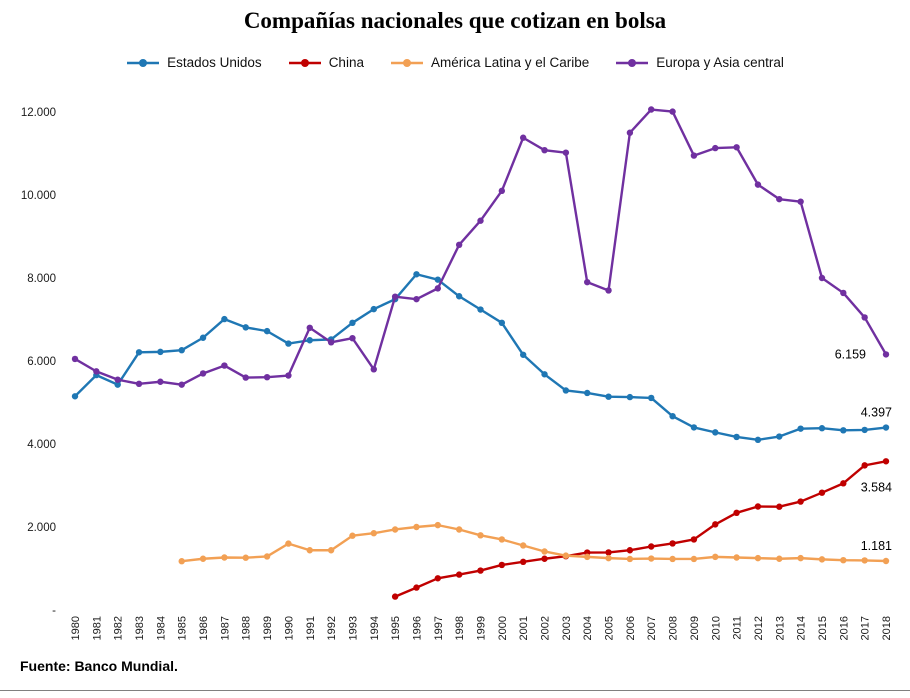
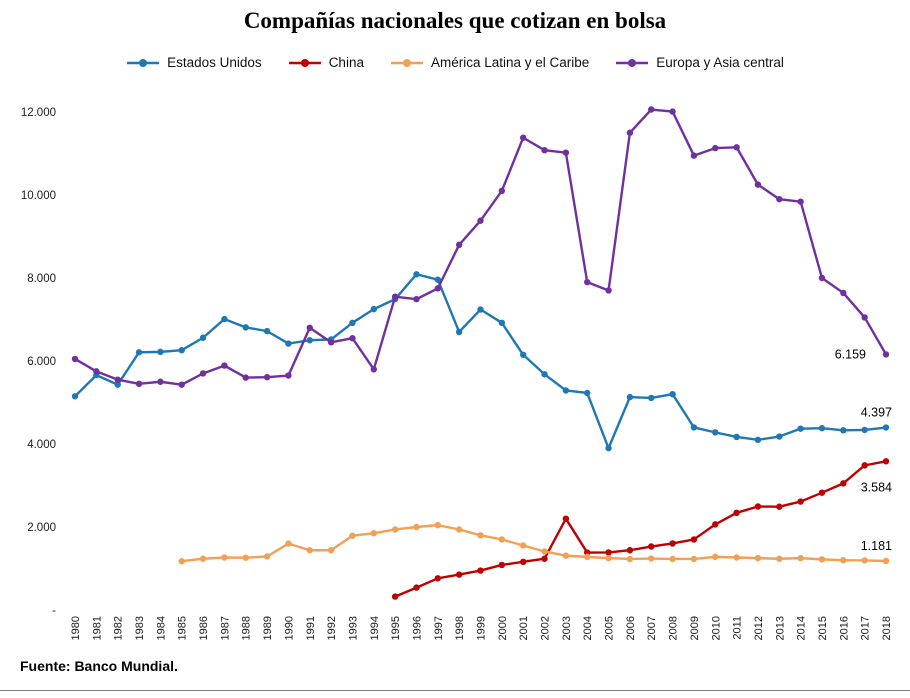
Estados Unidos/1998: 7600 -> 6700
China/2003: 1300 -> 2200
Estados Unidos/2005: 5100 -> 3900
Estados Unidos/2008: 4700 -> 5200
